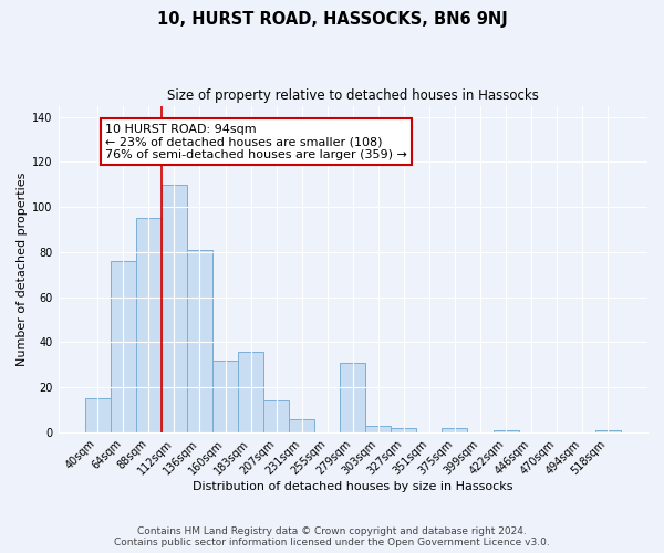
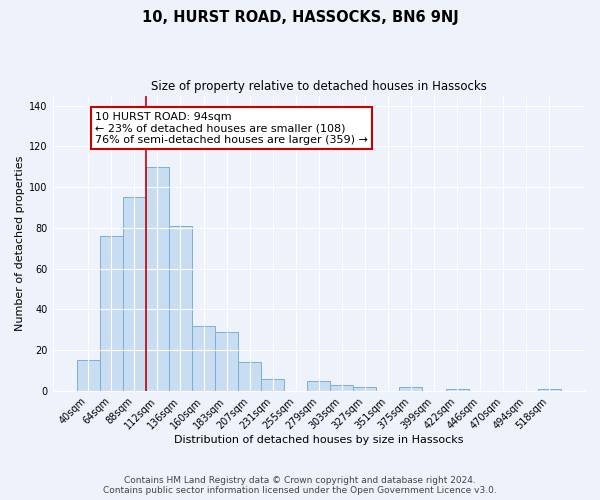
183sqm: 36 -> 29
279sqm: 31 -> 5
